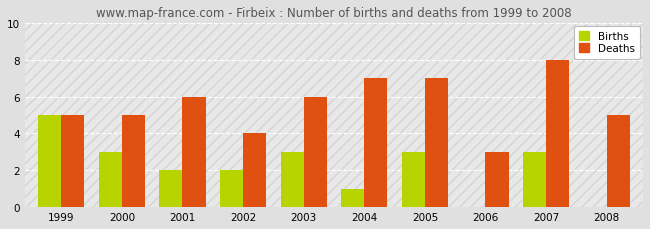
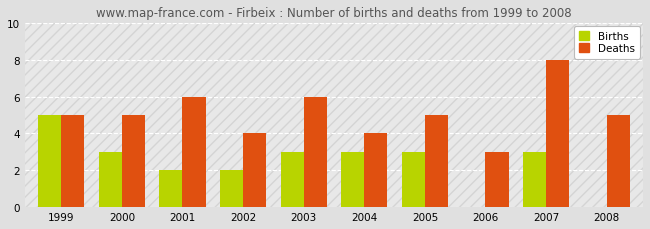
Births/2004: 1 -> 3
Deaths/2004: 7 -> 4
Deaths/2005: 7 -> 5
